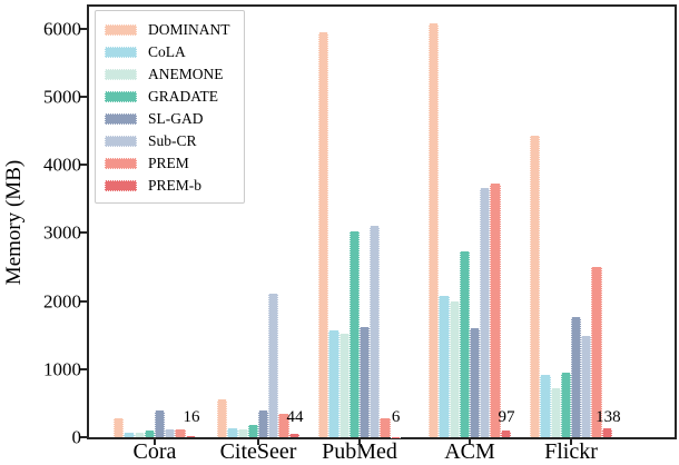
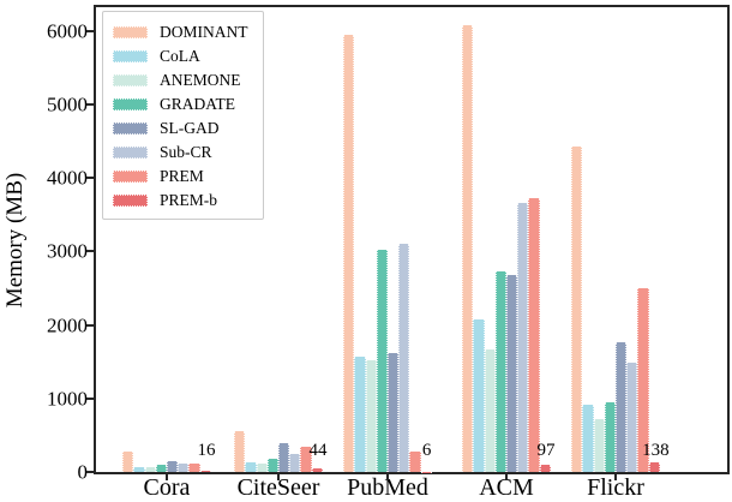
SL-GAD/Cora: 400 -> 200
Sub-CR/CiteSeer: 2100 -> 200
ANEMONE/ACM: 2000 -> 1700
SL-GAD/ACM: 1600 -> 2700
